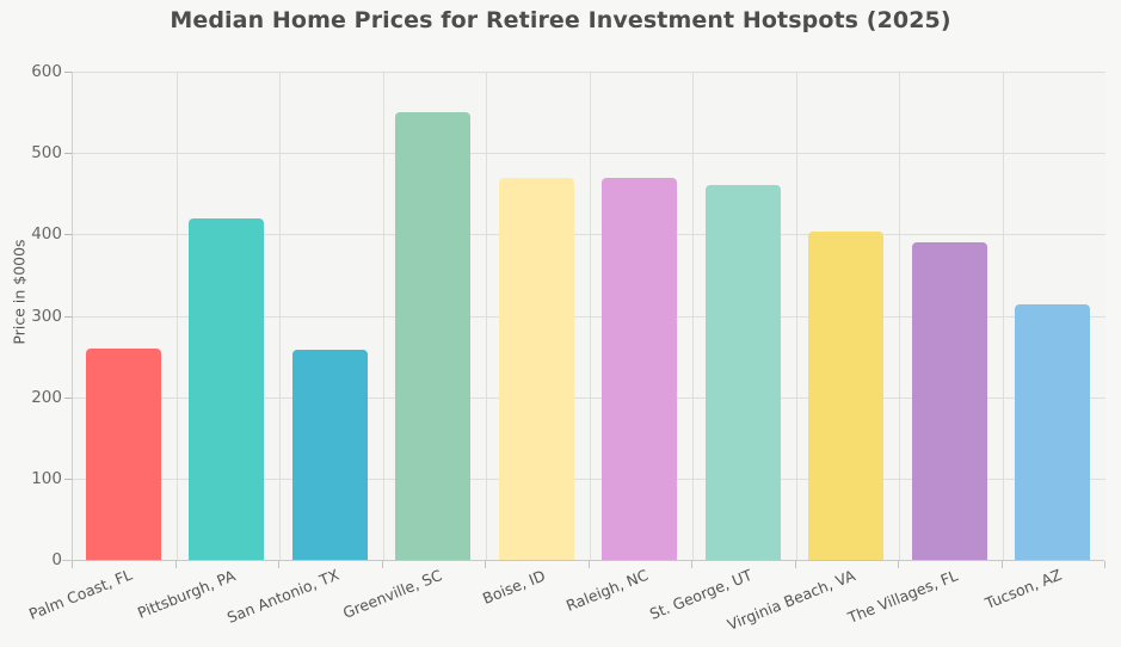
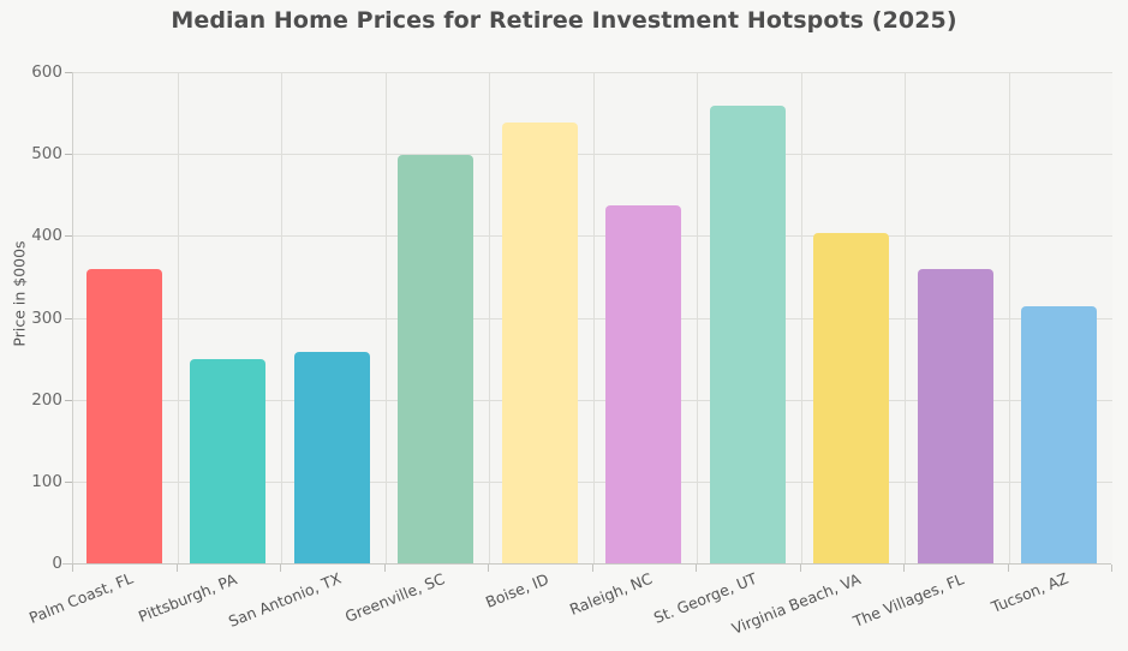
Palm Coast, FL: 260 -> 360
Pittsburgh, PA: 420 -> 250
Greenville, SC: 550 -> 500
Boise, ID: 470 -> 540
Raleigh, NC: 470 -> 440
St. George, UT: 460 -> 560
The Villages, FL: 390 -> 360
